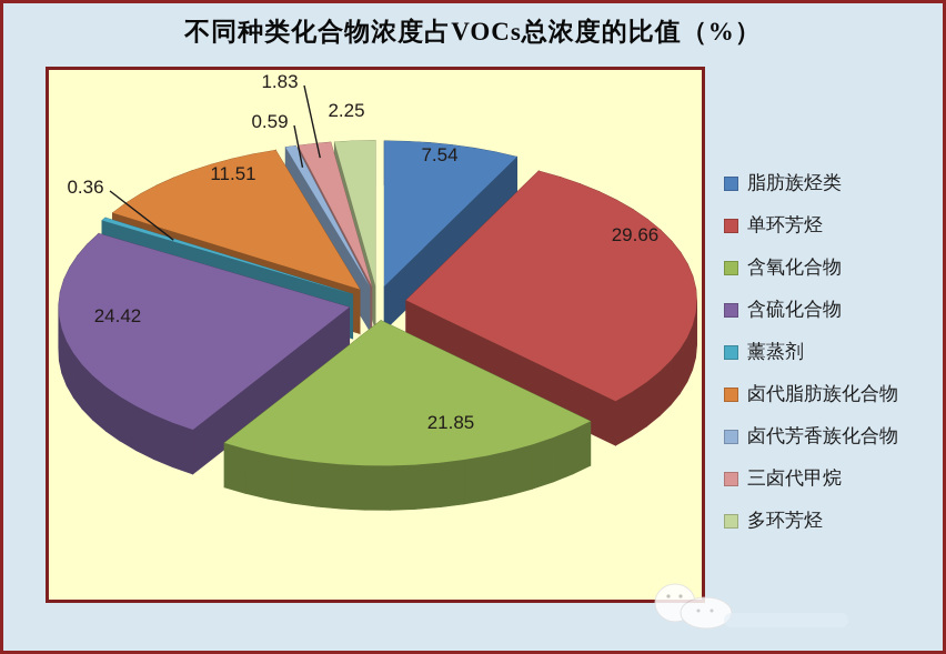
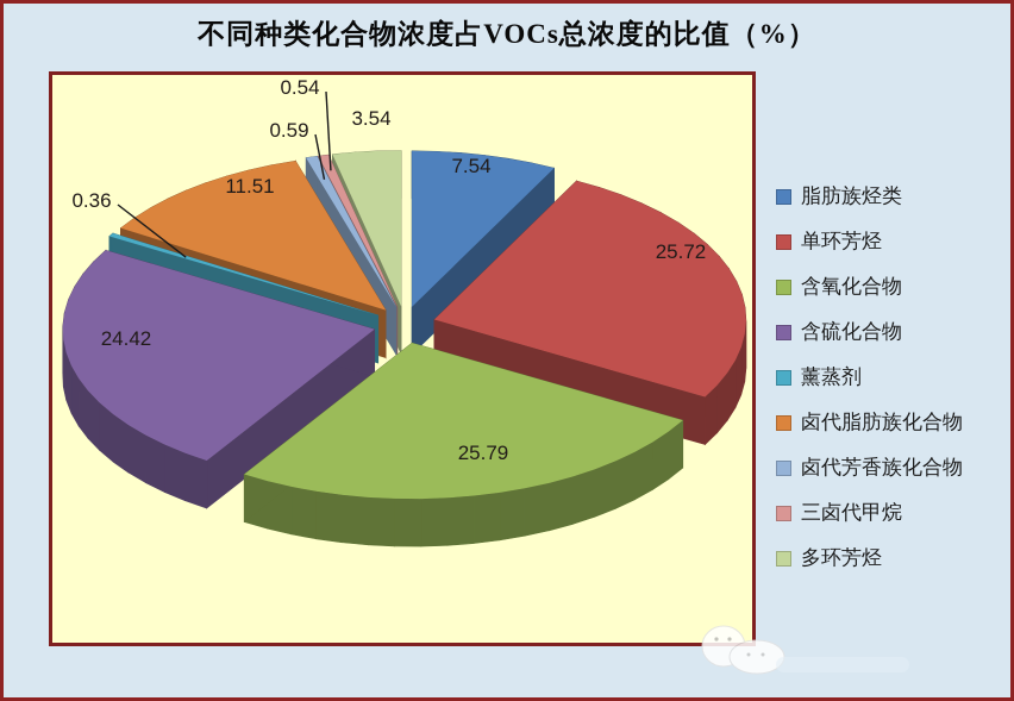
单环芳烃: 29.66 -> 25.72
含氧化合物: 21.85 -> 25.79
三卤代甲烷: 1.83 -> 0.54
多环芳烃: 2.25 -> 3.54
